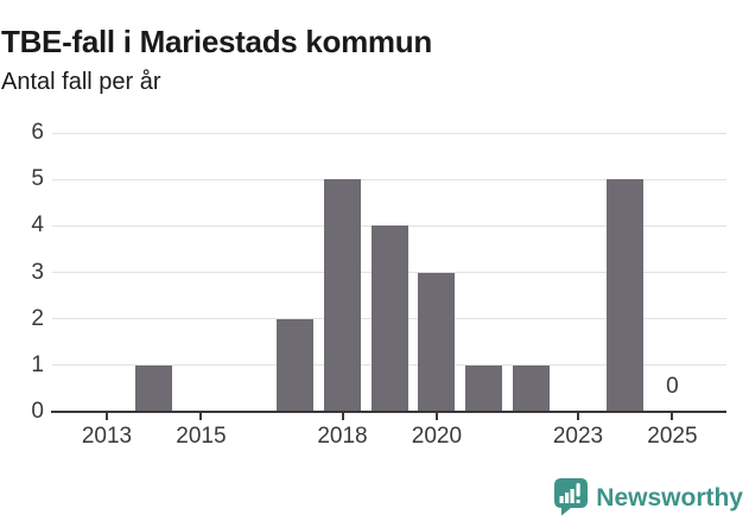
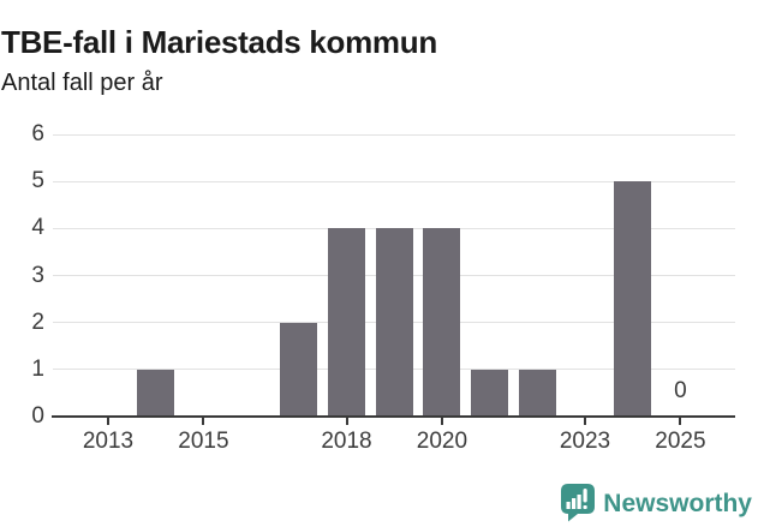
2018: 5 -> 4
2020: 3 -> 4
